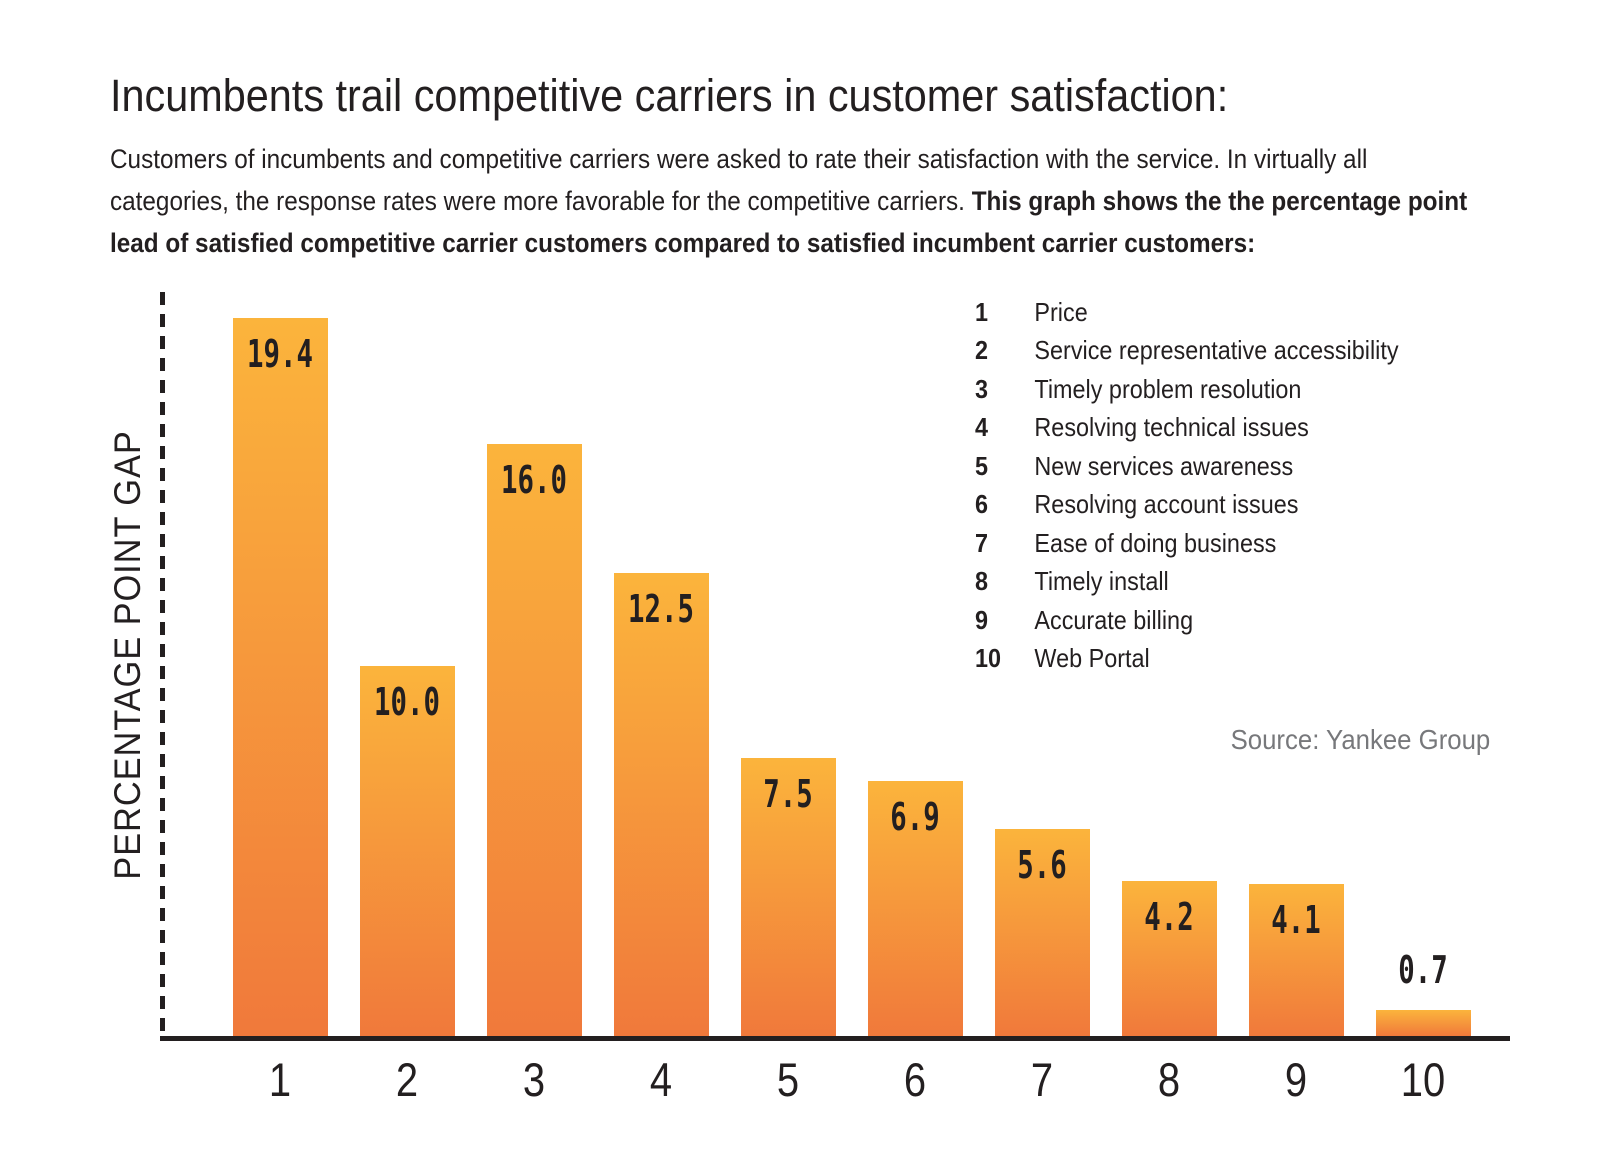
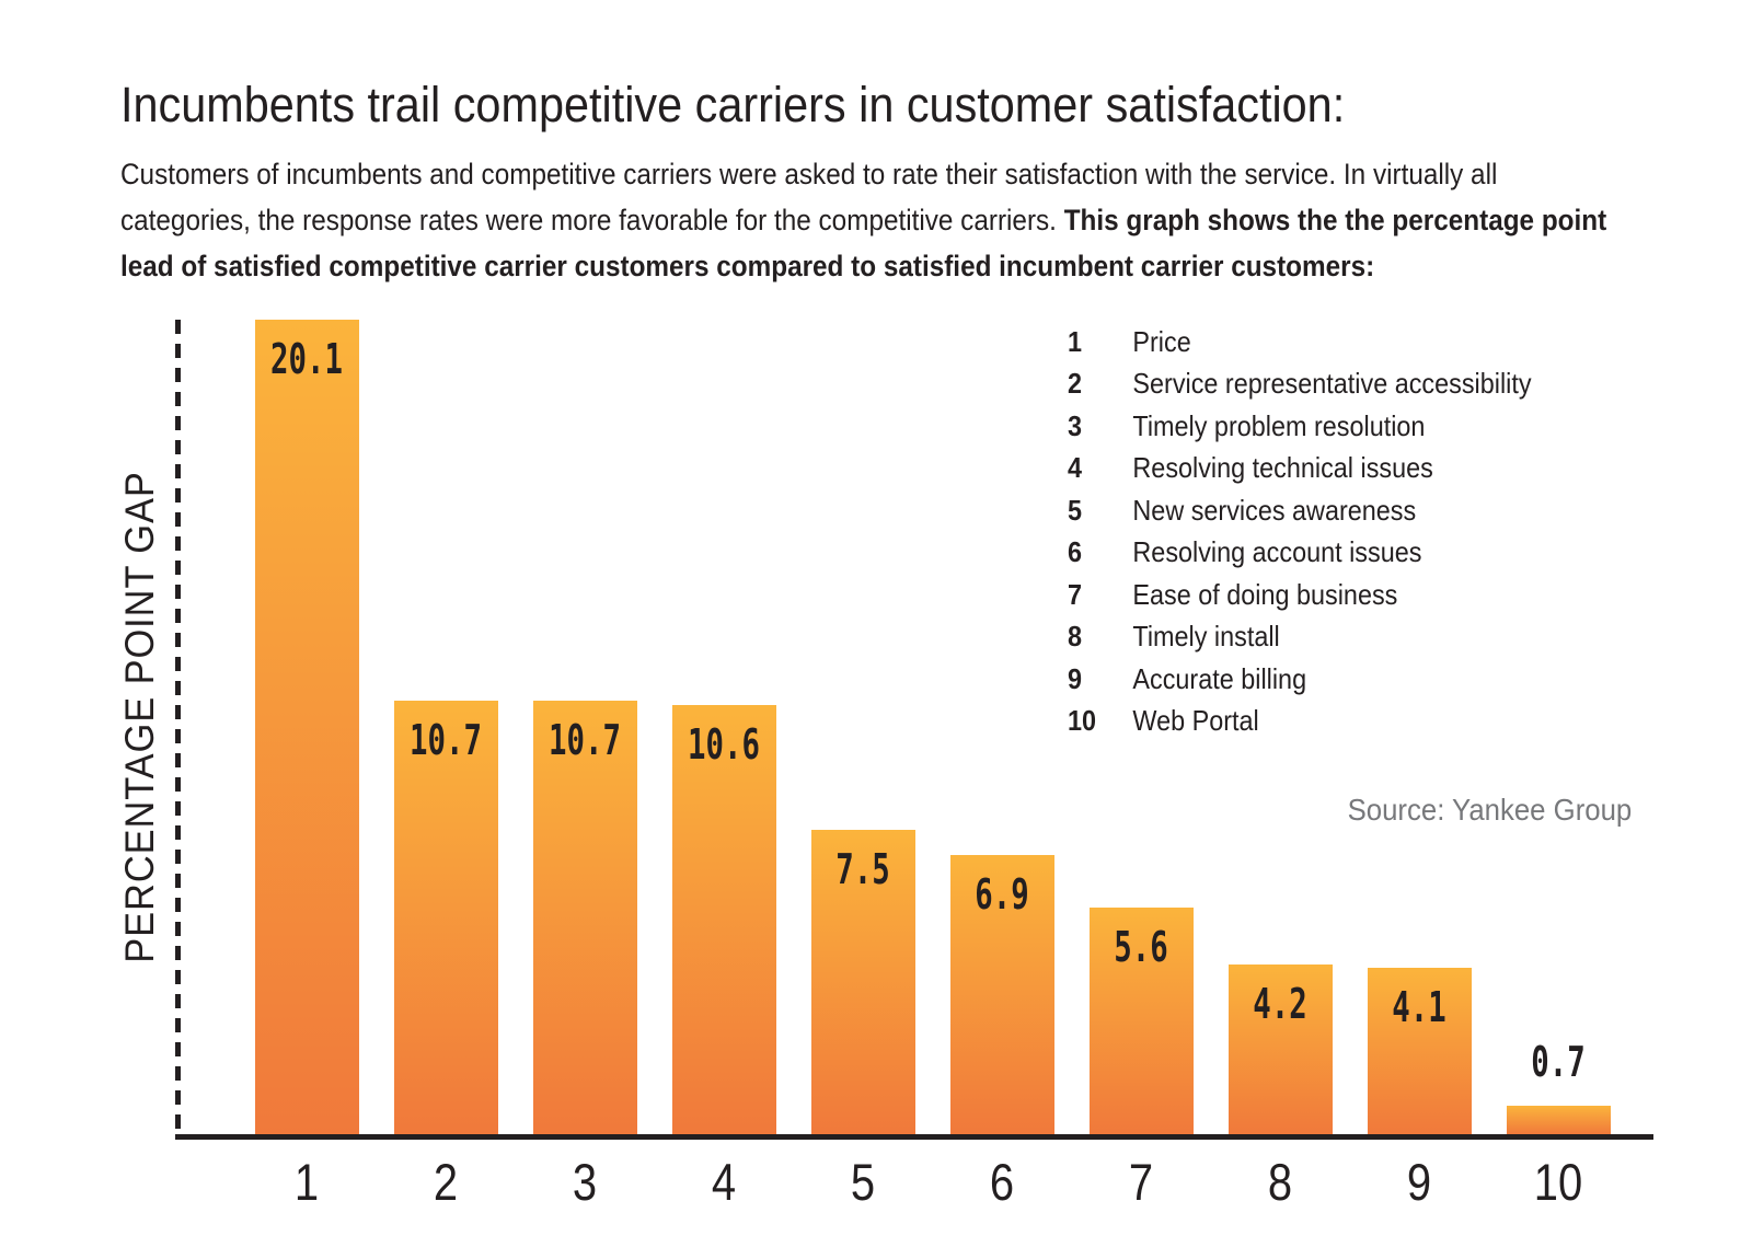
1: 19.4 -> 20.1
2: 10.0 -> 10.7
3: 16.0 -> 10.7
4: 12.5 -> 10.6
